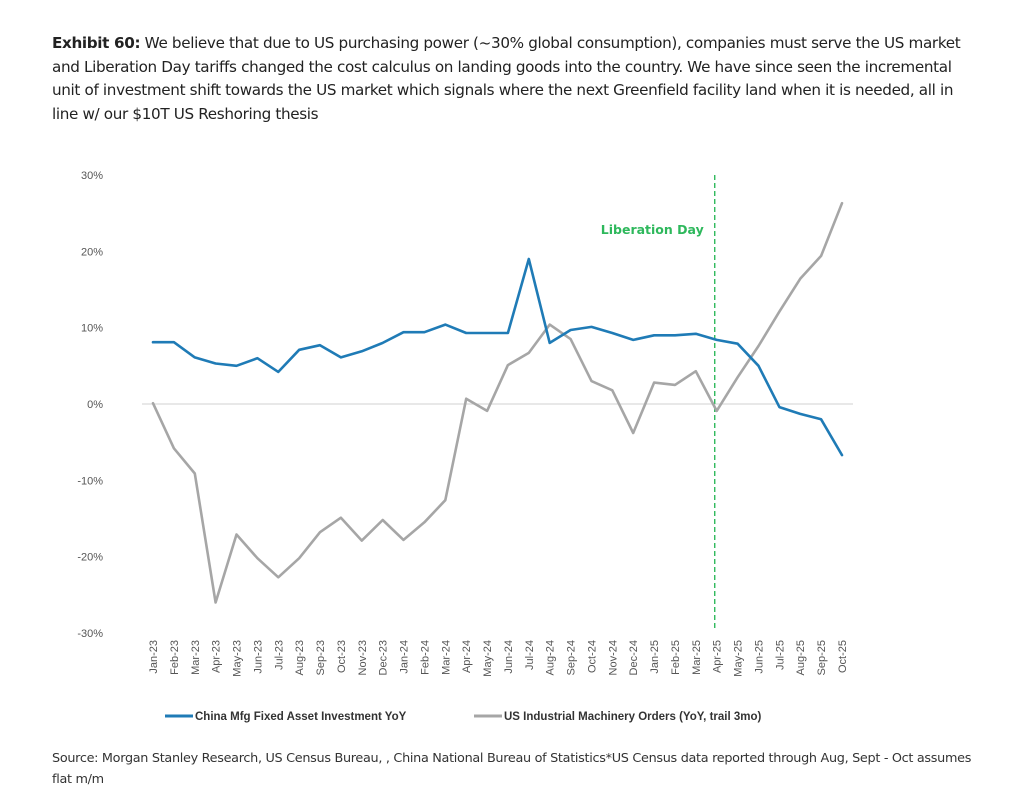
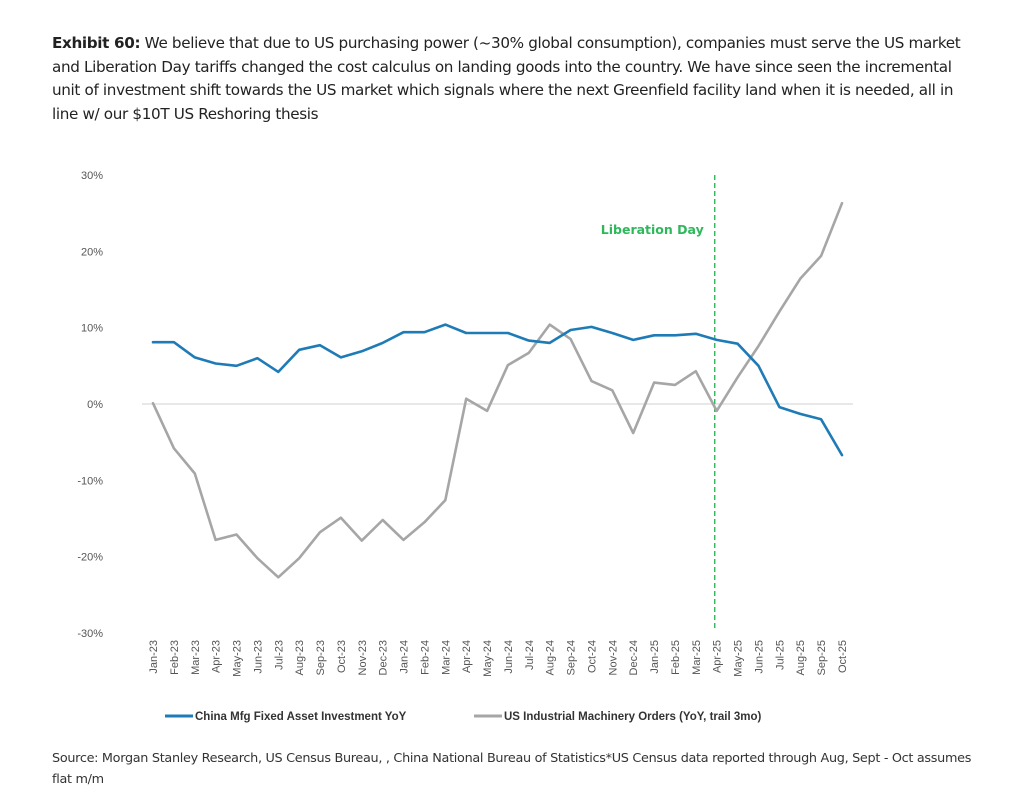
US Industrial Machinery Orders (YoY, trail 3mo)/Apr-23: -26% -> -18%
China Mfg Fixed Asset Investment YoY/Jul-24: 19% -> 8%
